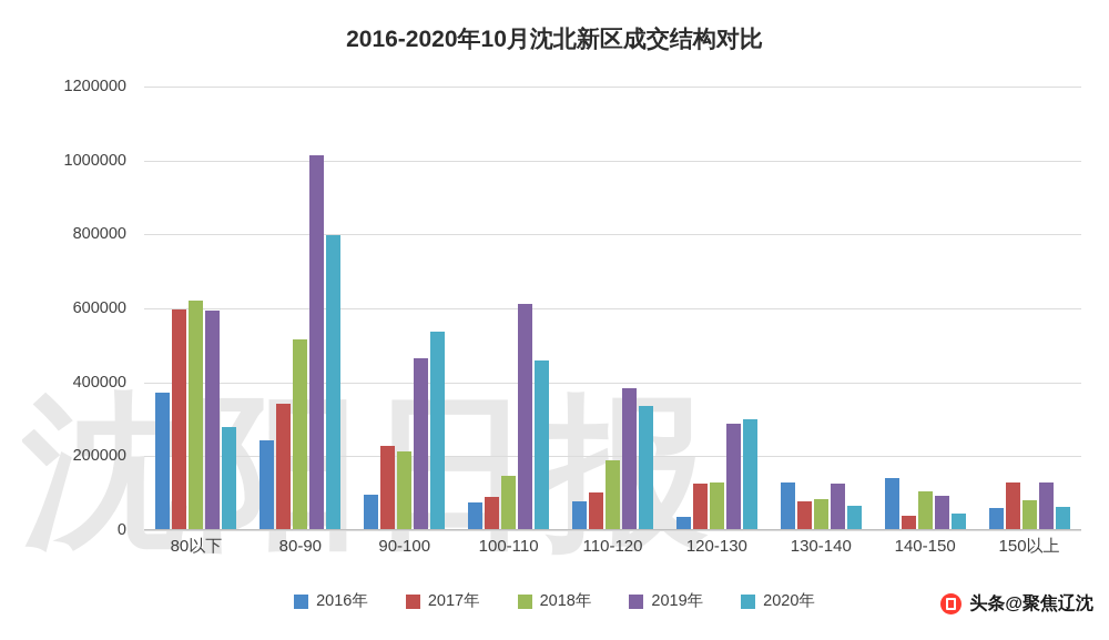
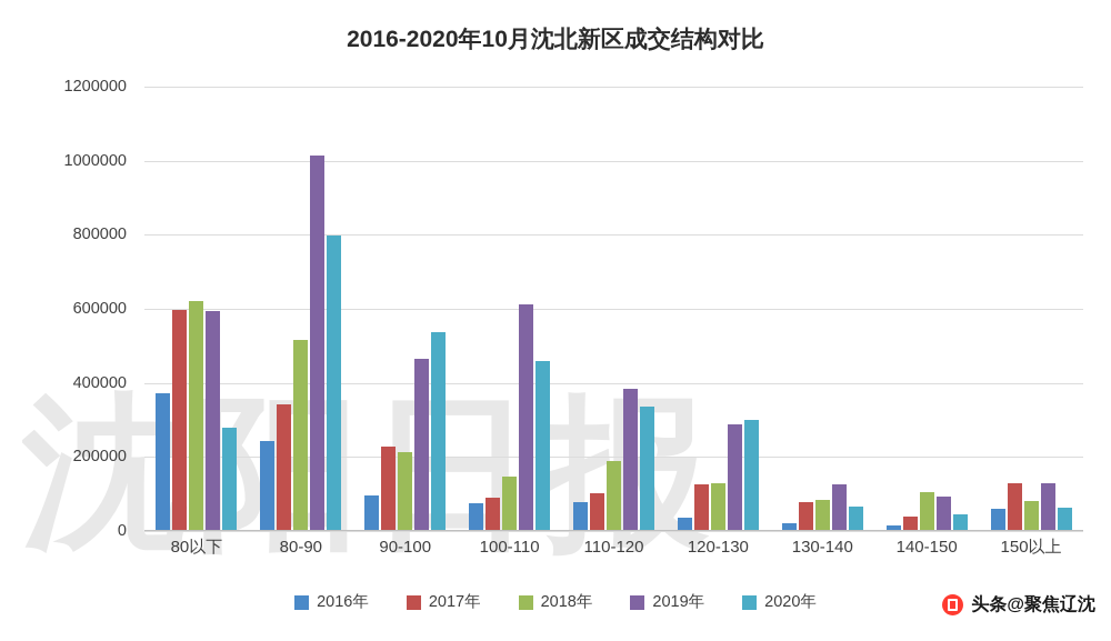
2016年/130-140: 130000 -> 20000
2016年/140-150: 140000 -> 20000
